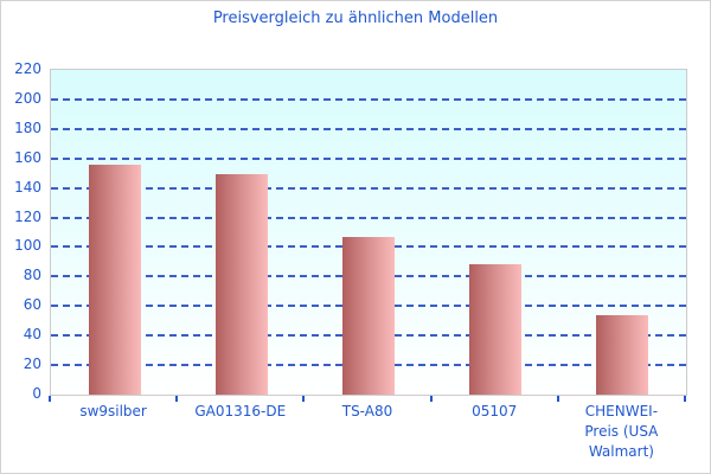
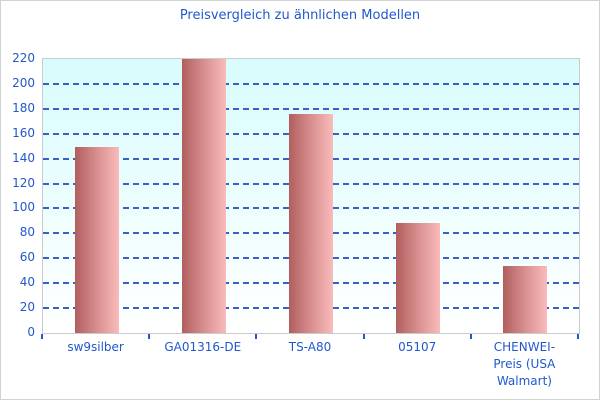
sw9silber: 156 -> 149
GA01316-DE: 149 -> 220
TS-A80: 107 -> 176
